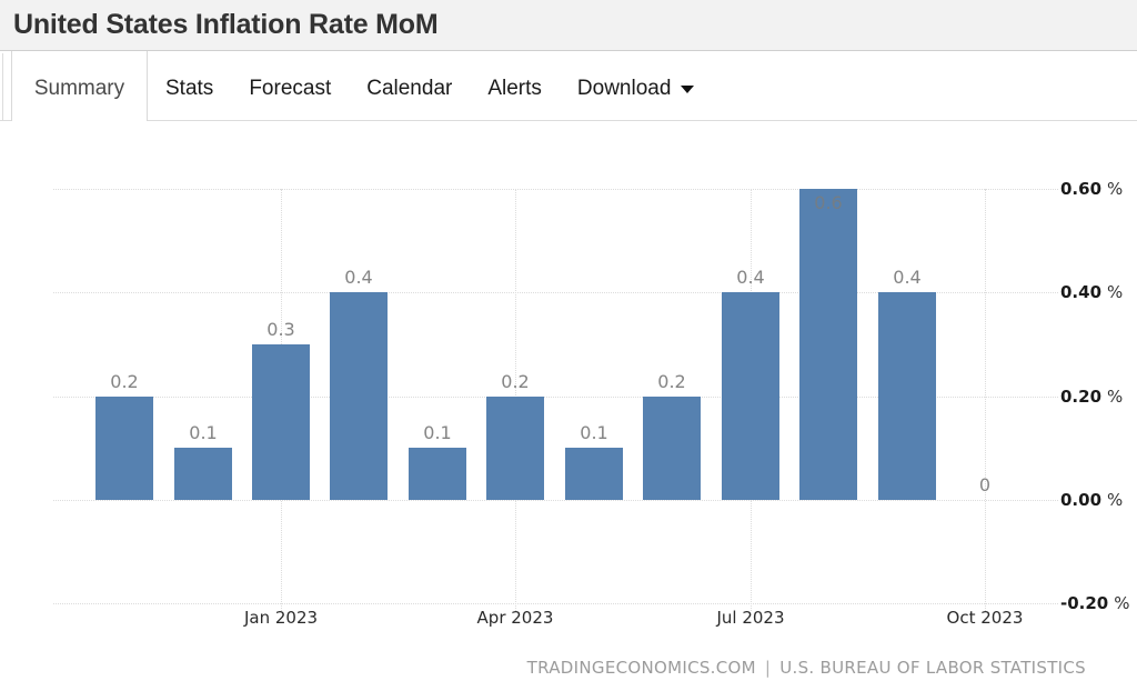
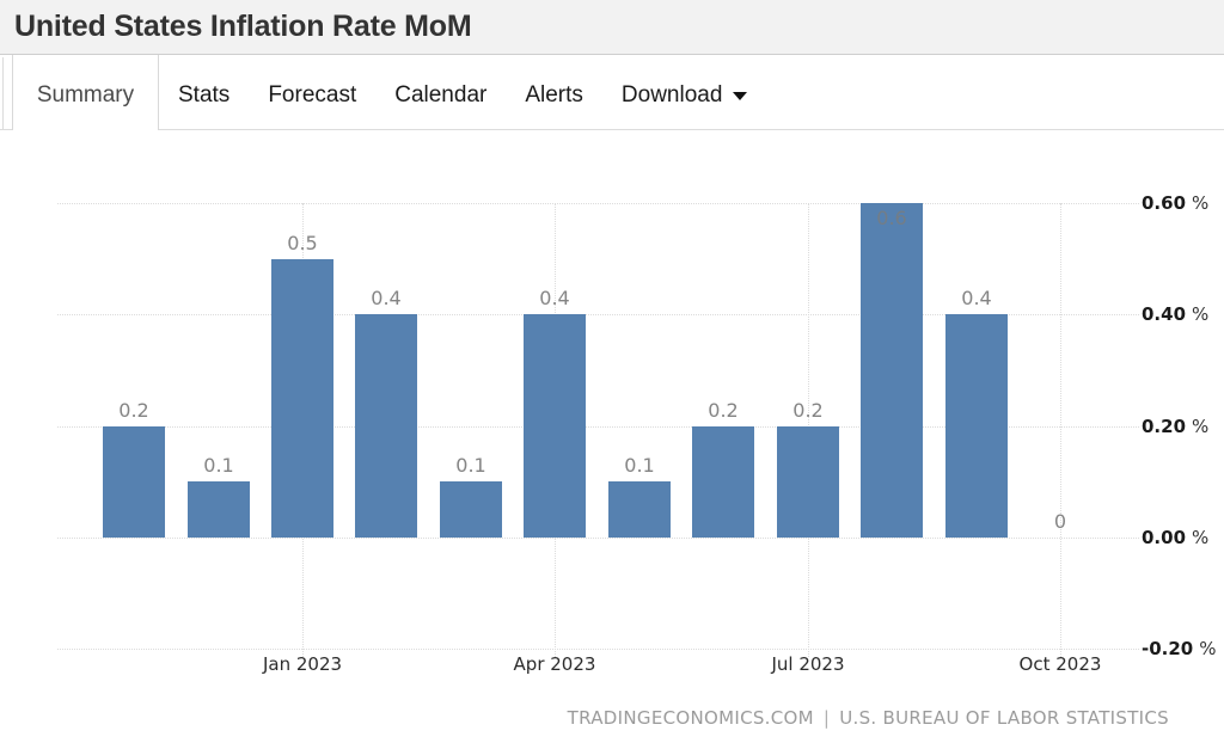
Jan 2023: 0.3 -> 0.5
Apr 2023: 0.2 -> 0.4
Jul 2023: 0.4 -> 0.2
